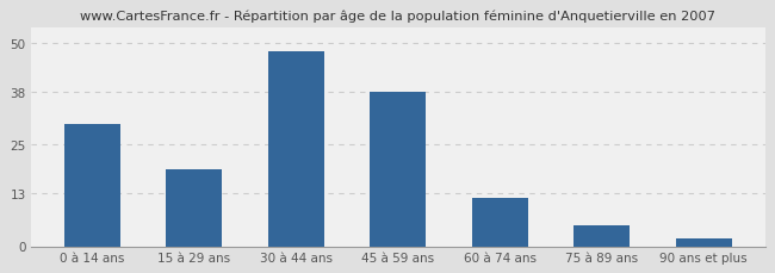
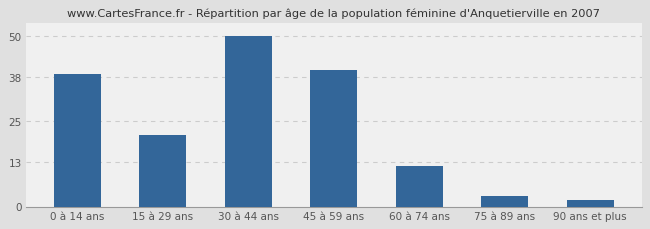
0 à 14 ans: 30 -> 39
15 à 29 ans: 19 -> 21
30 à 44 ans: 48 -> 50
45 à 59 ans: 38 -> 40
75 à 89 ans: 5 -> 3
